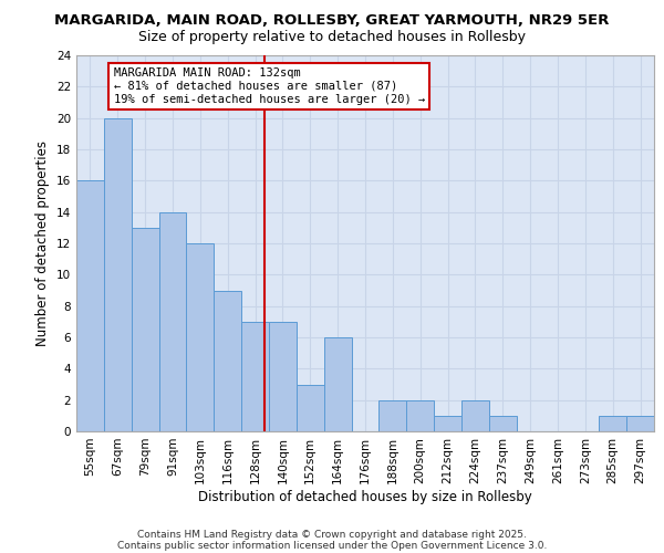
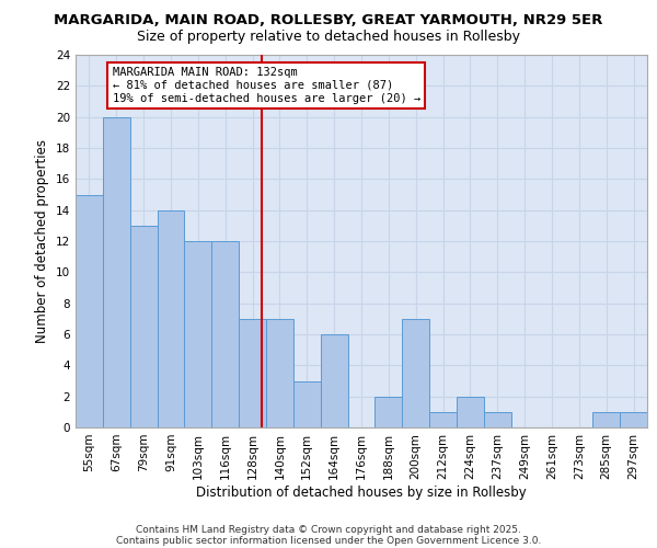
55sqm: 16 -> 15
116sqm: 9 -> 12
200sqm: 2 -> 7
